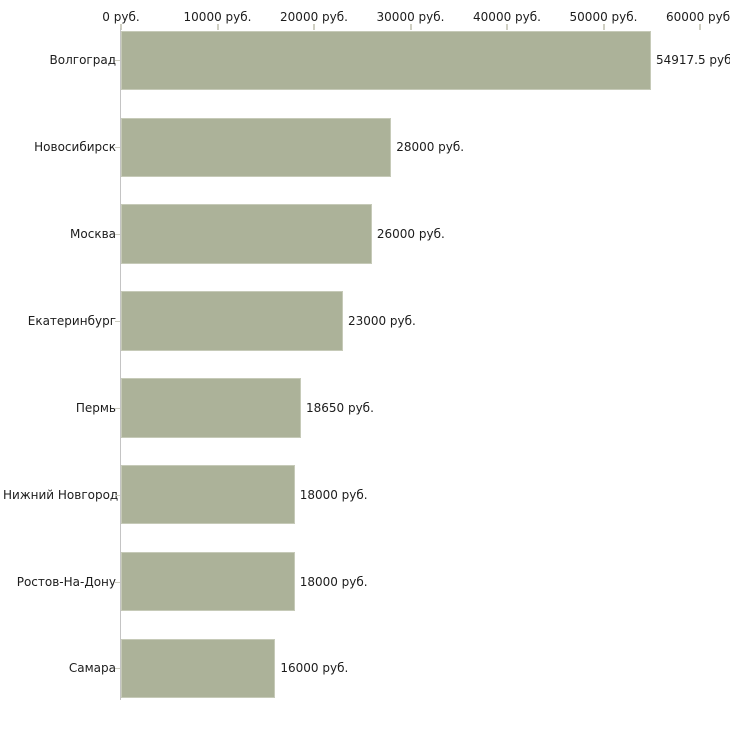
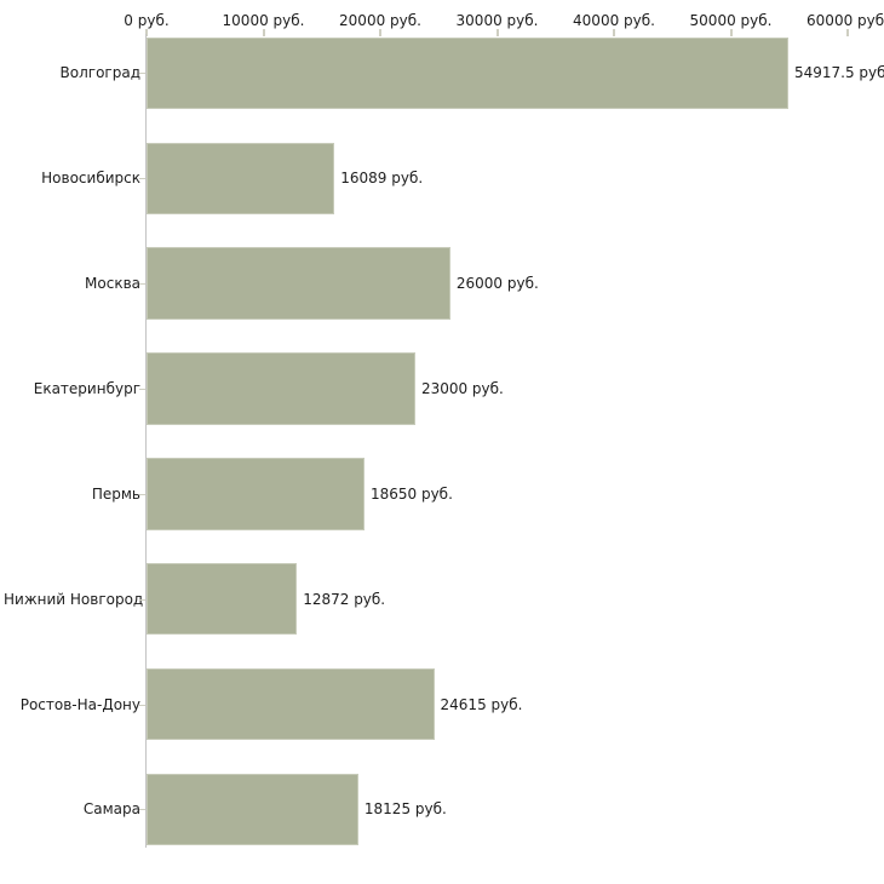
Новосибирск: 28000 -> 16089
Нижний Новгород: 18000 -> 12872
Ростов-На-Дону: 18000 -> 24615
Самара: 16000 -> 18125
